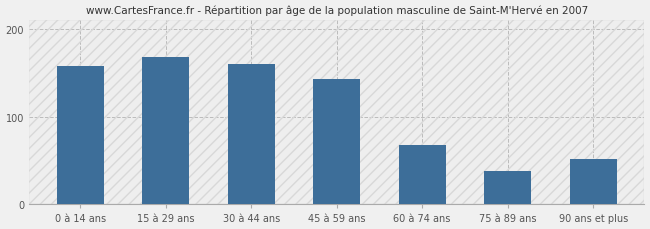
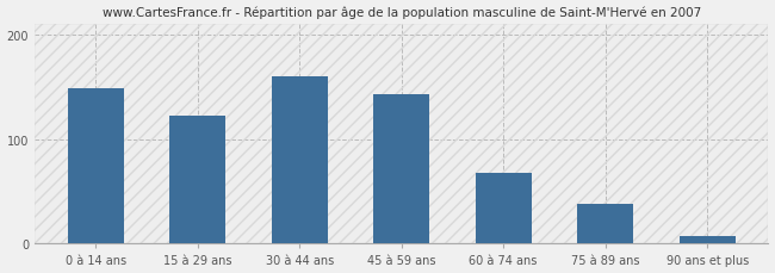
0 à 14 ans: 158 -> 148
15 à 29 ans: 168 -> 122
90 ans et plus: 52 -> 7
